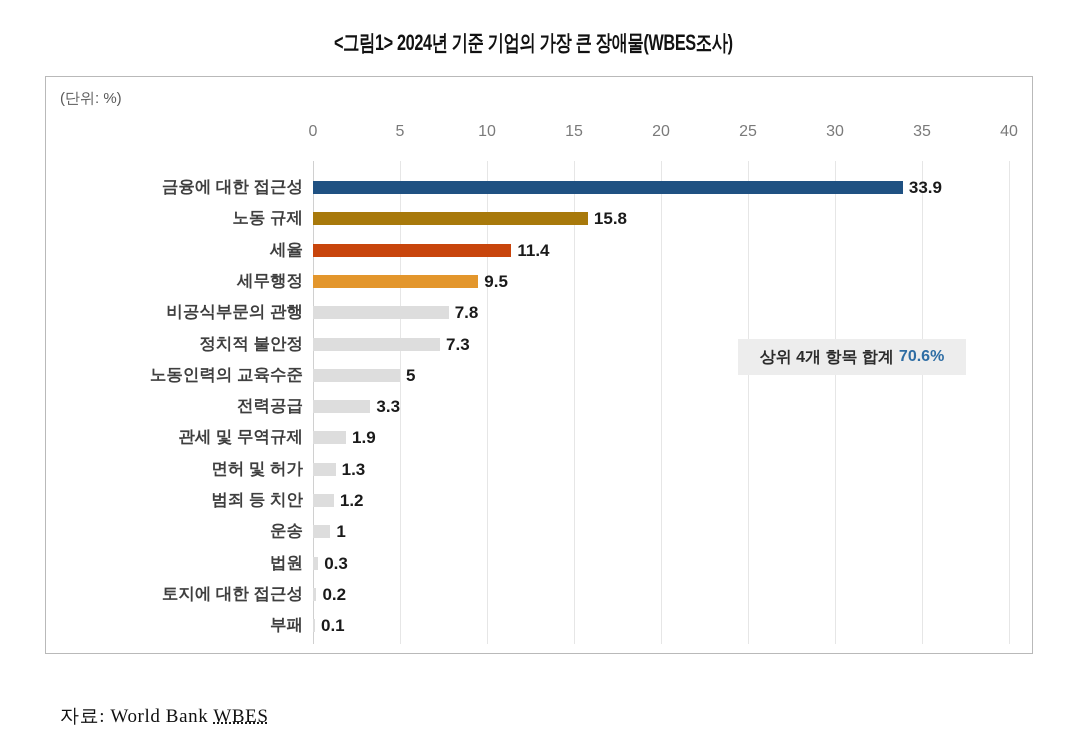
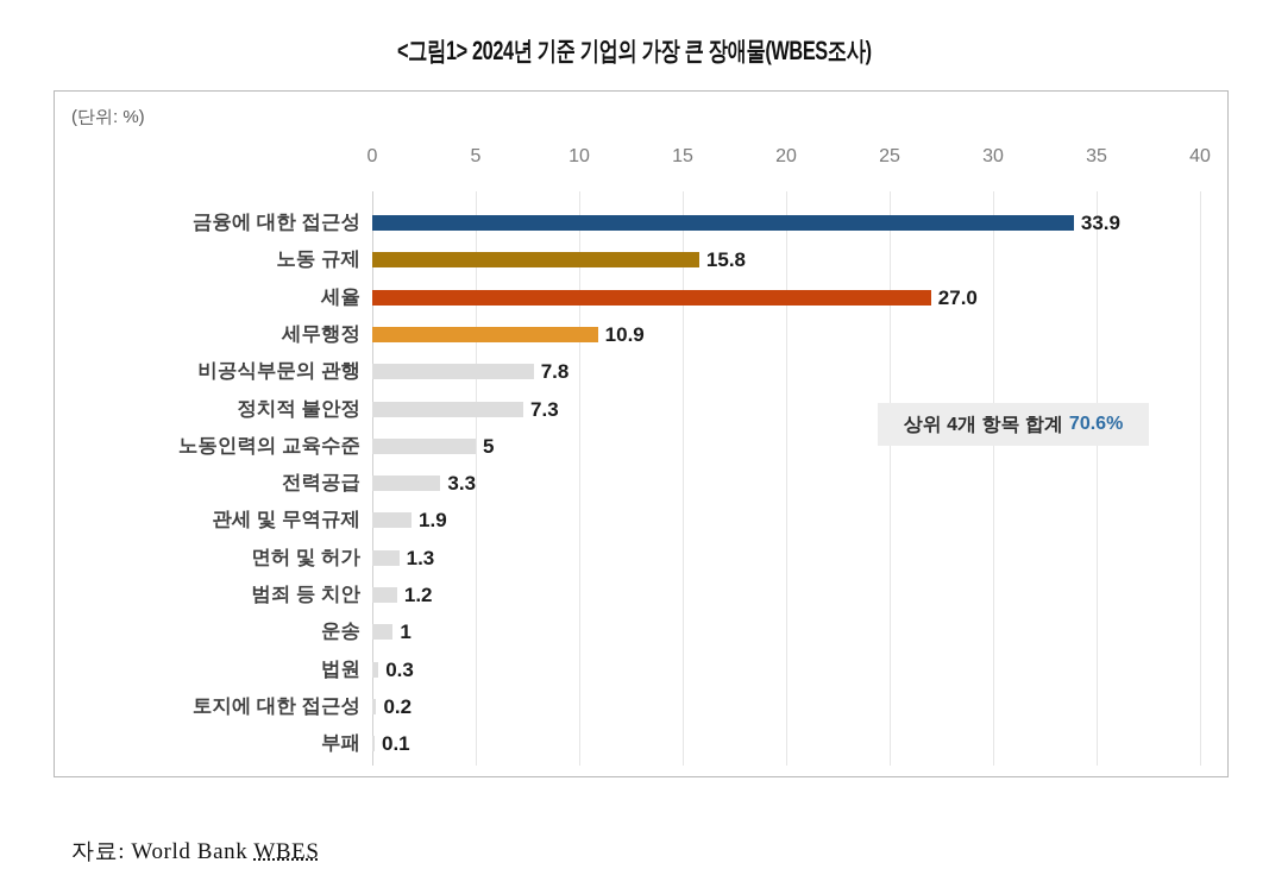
세율: 11.4 -> 27.0
세무행정: 9.5 -> 10.9
